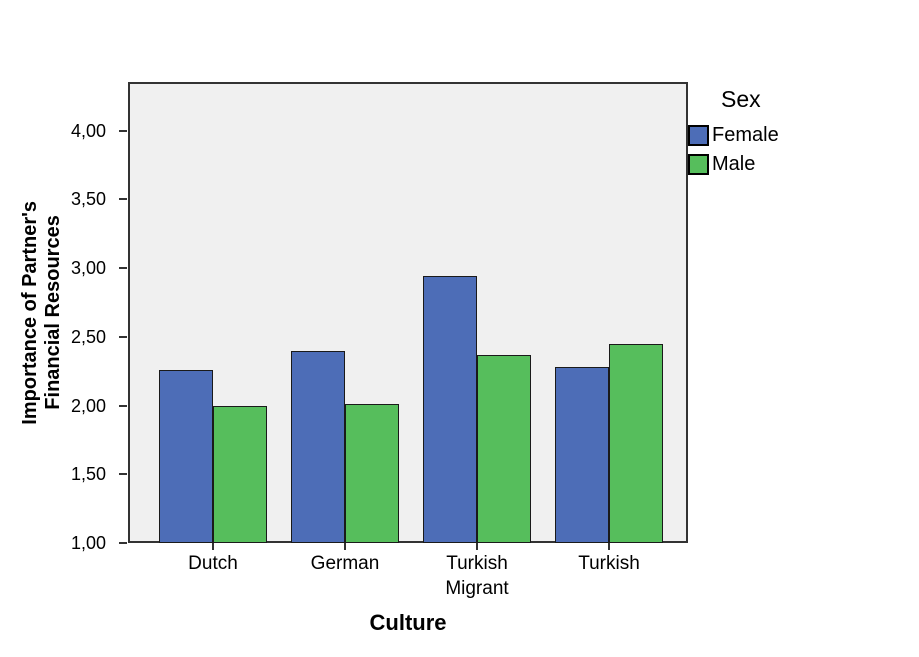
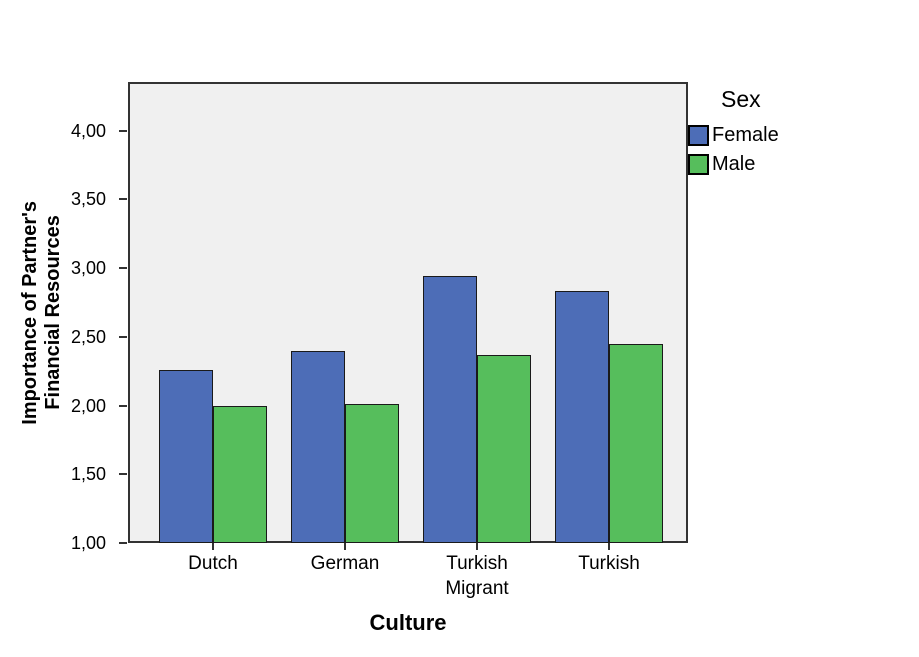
Female/Turkish: 2,28 -> 2,83
